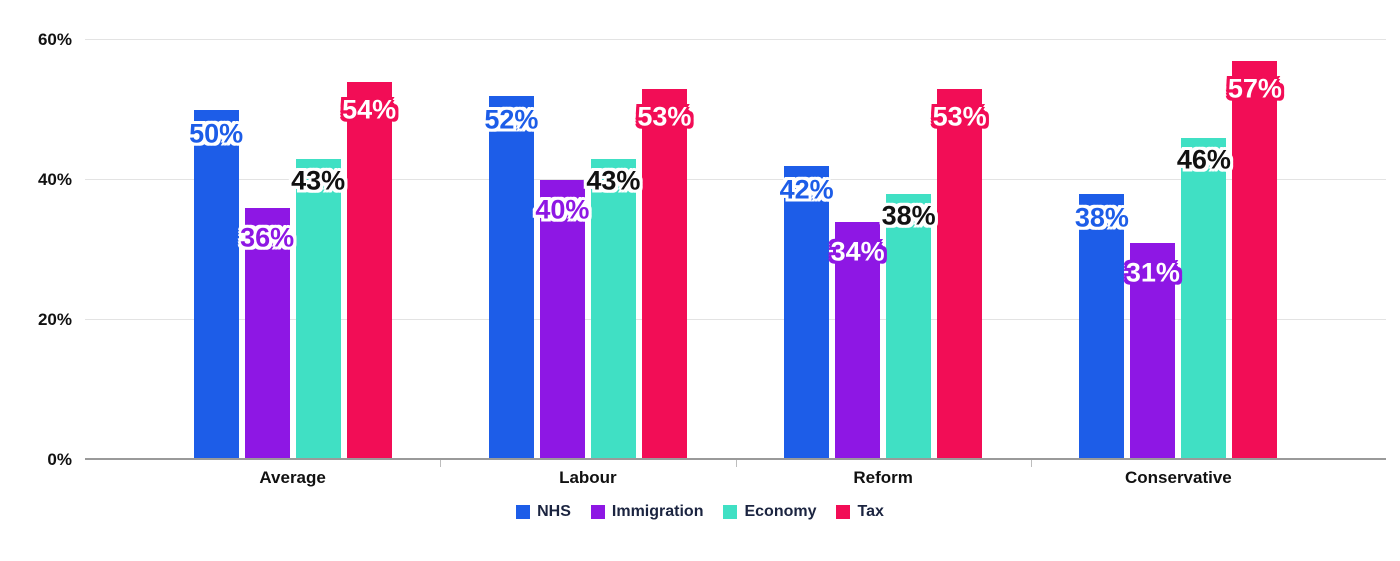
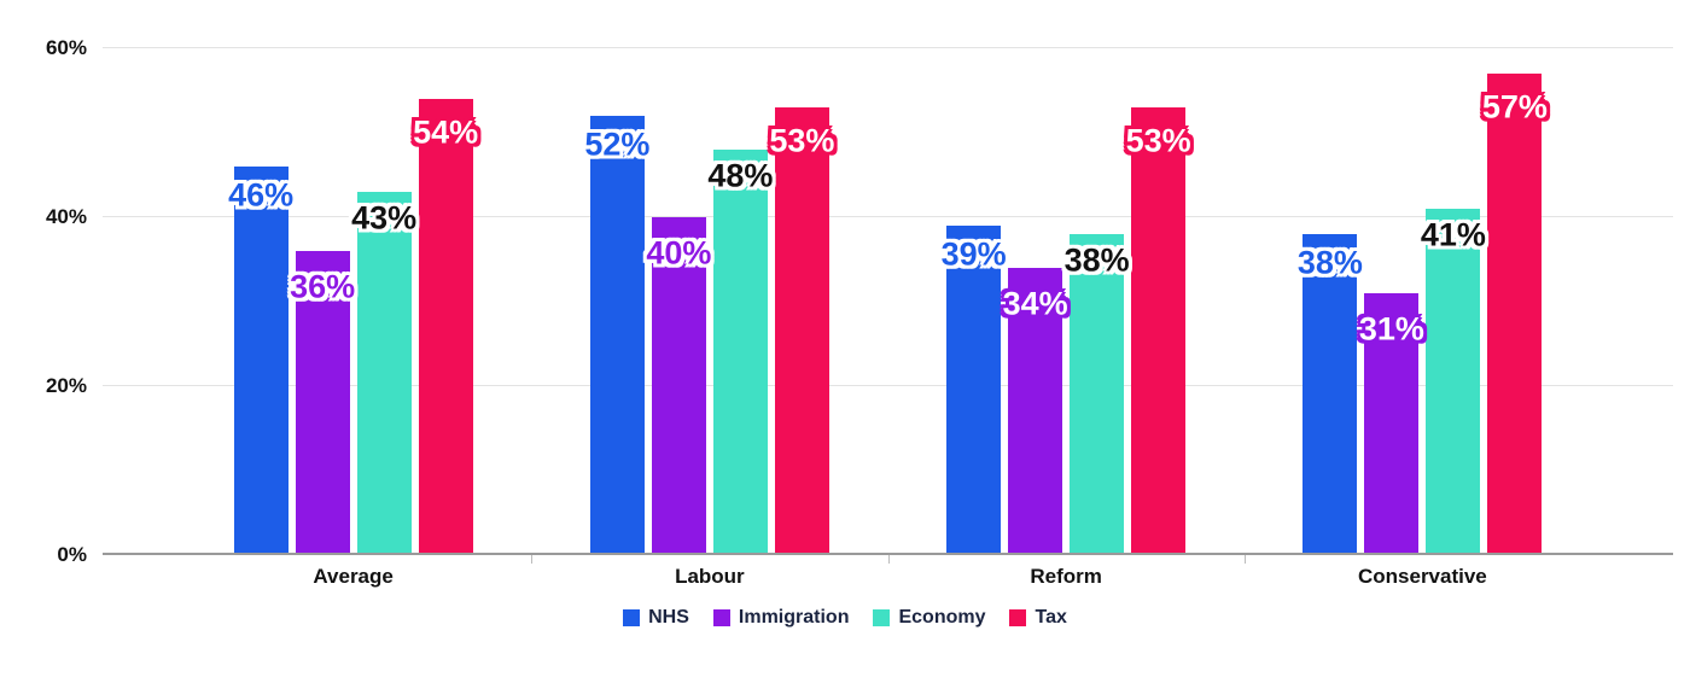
NHS/Average: 50% -> 46%
Economy/Labour: 43% -> 48%
NHS/Reform: 42% -> 39%
Economy/Conservative: 46% -> 41%
